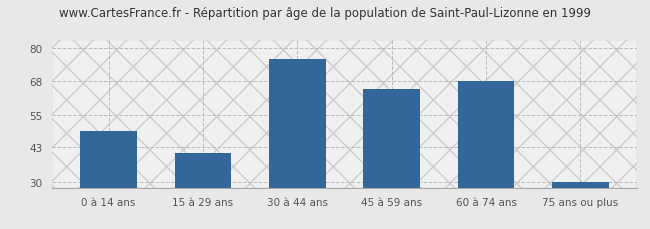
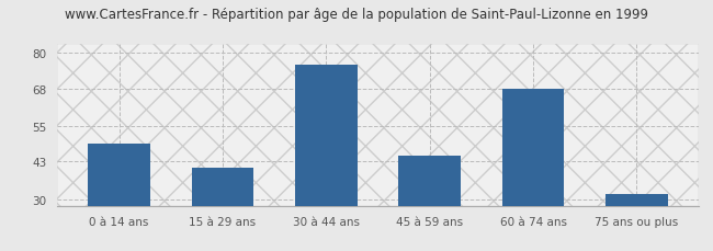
45 à 59 ans: 65 -> 45
75 ans ou plus: 30 -> 32
